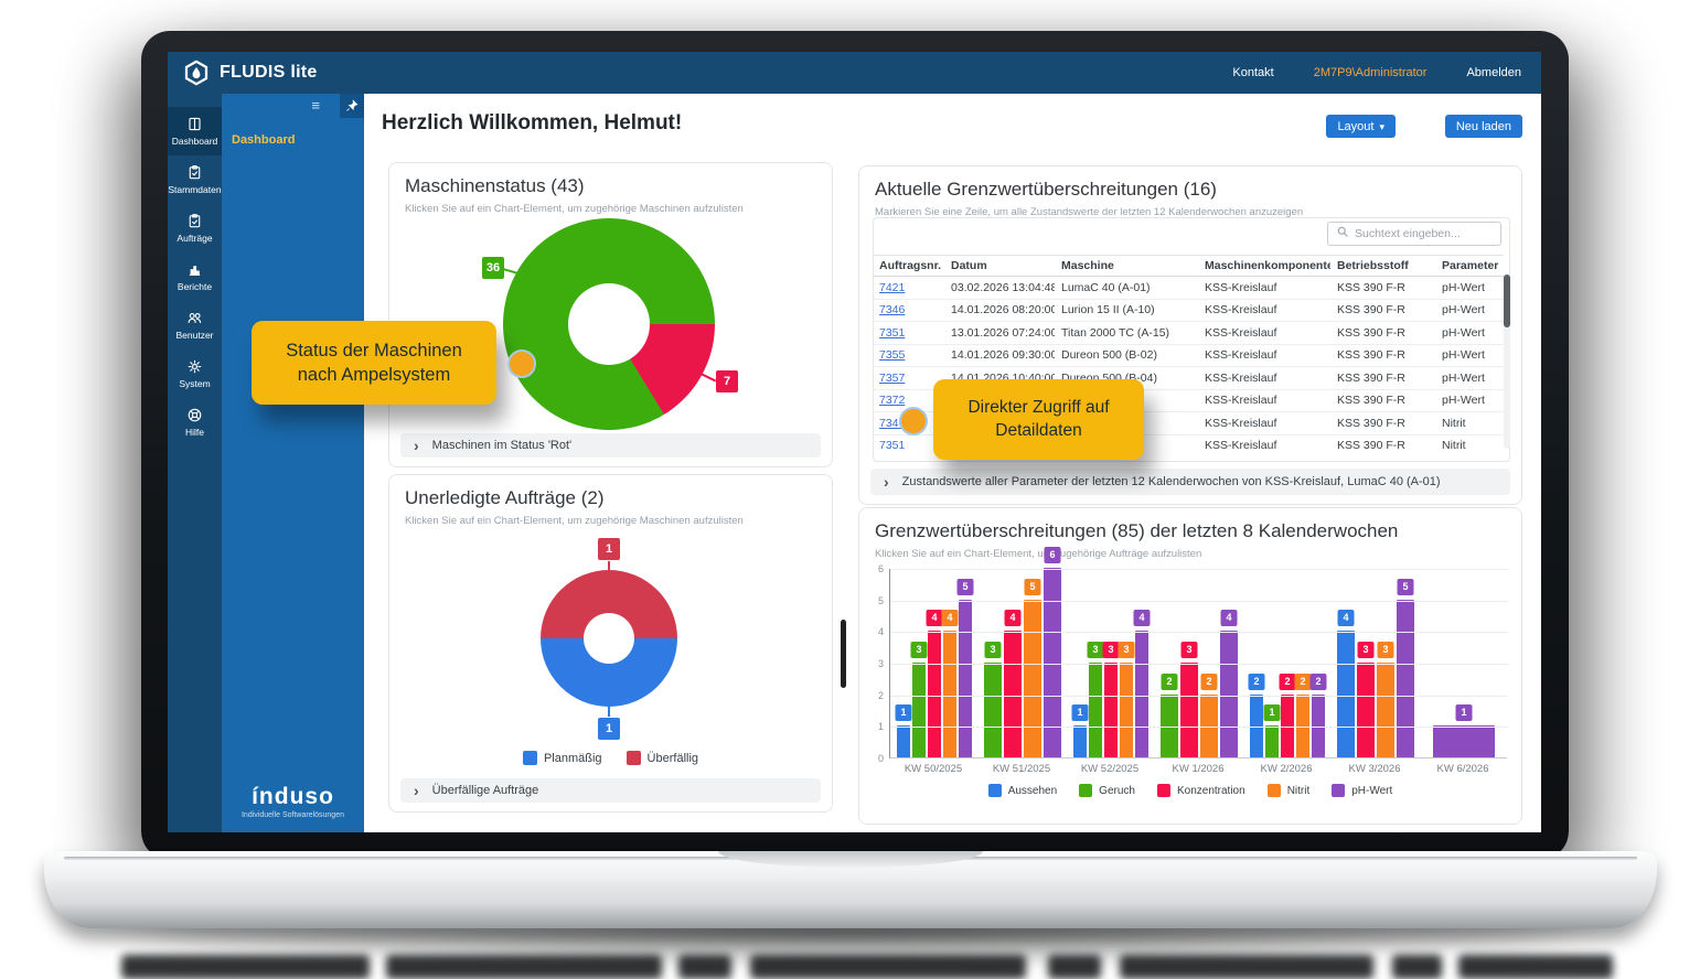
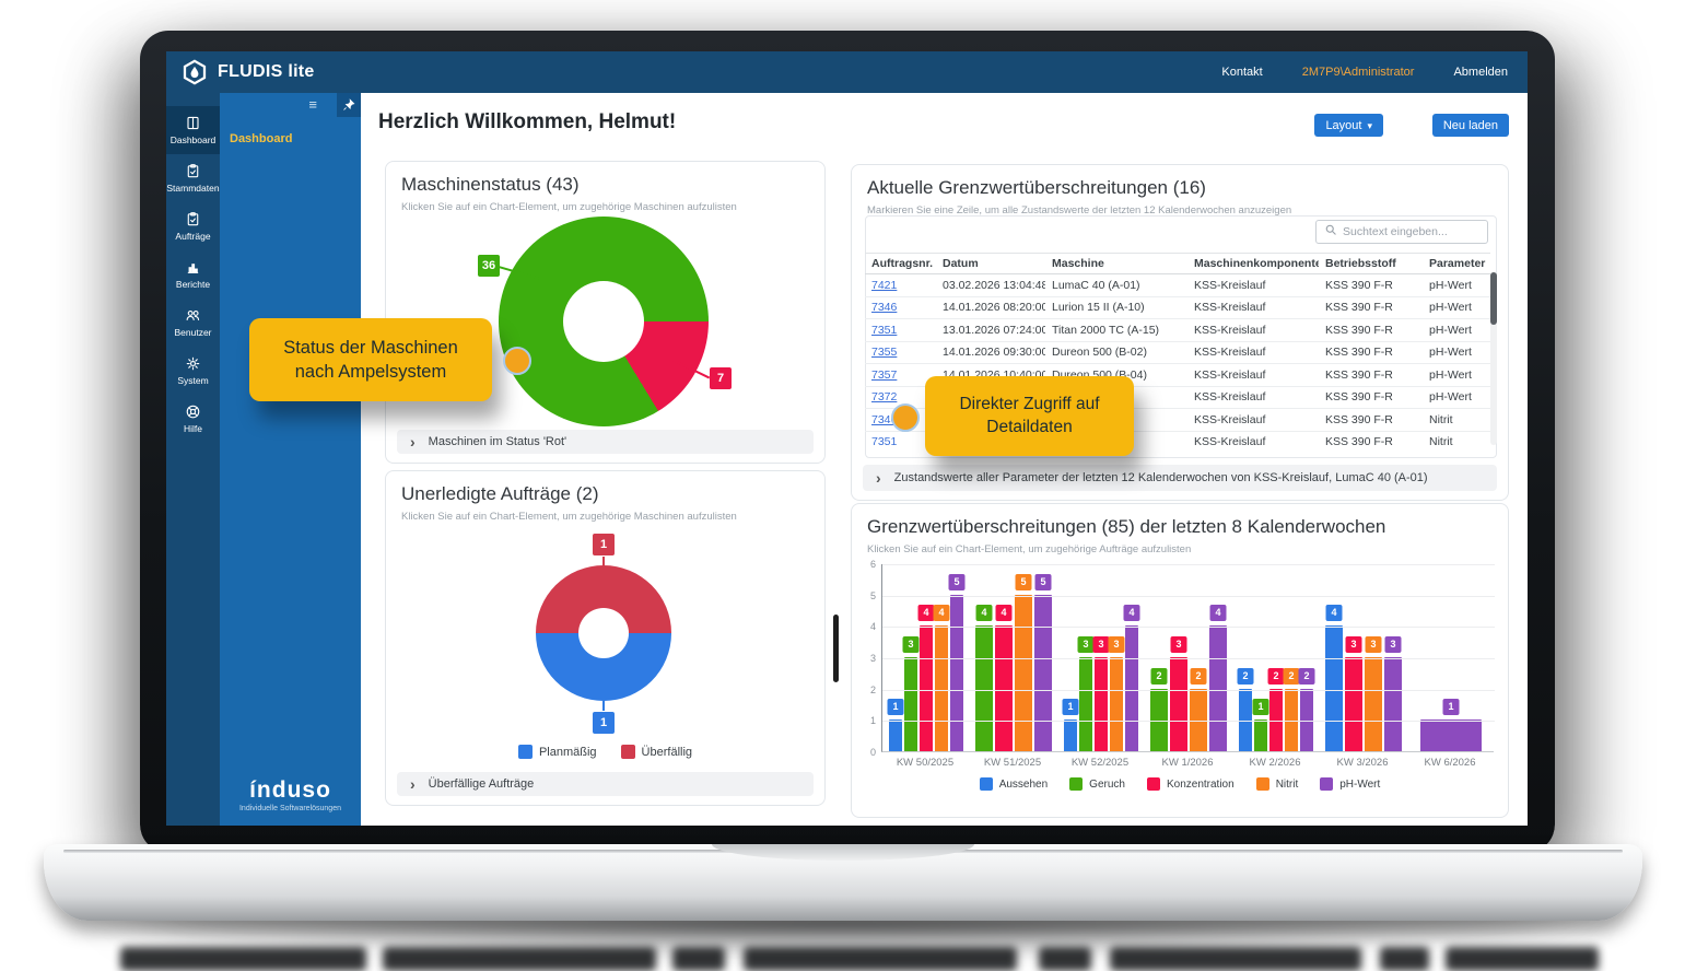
Grenzwertüberschreitungen (85) der letzten 8 Kalenderwochen/Geruch/KW 51/2025: 3 -> 4
Grenzwertüberschreitungen (85) der letzten 8 Kalenderwochen/pH-Wert/KW 51/2025: 6 -> 5
Grenzwertüberschreitungen (85) der letzten 8 Kalenderwochen/pH-Wert/KW 3/2026: 5 -> 3
